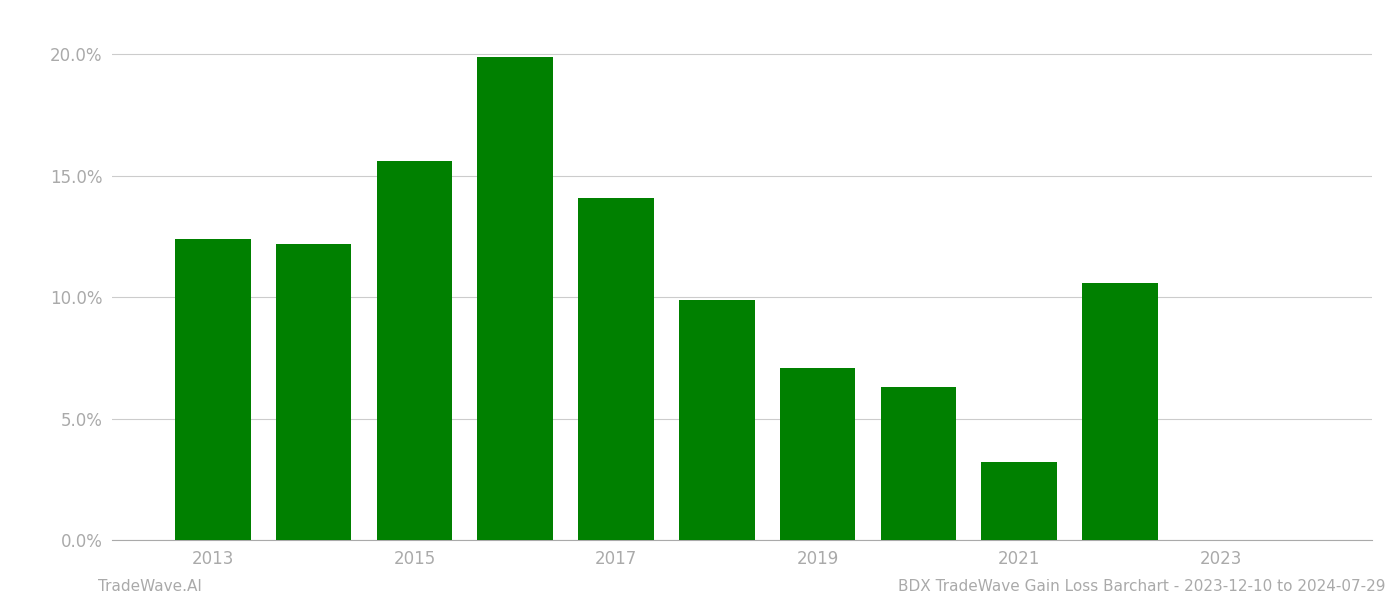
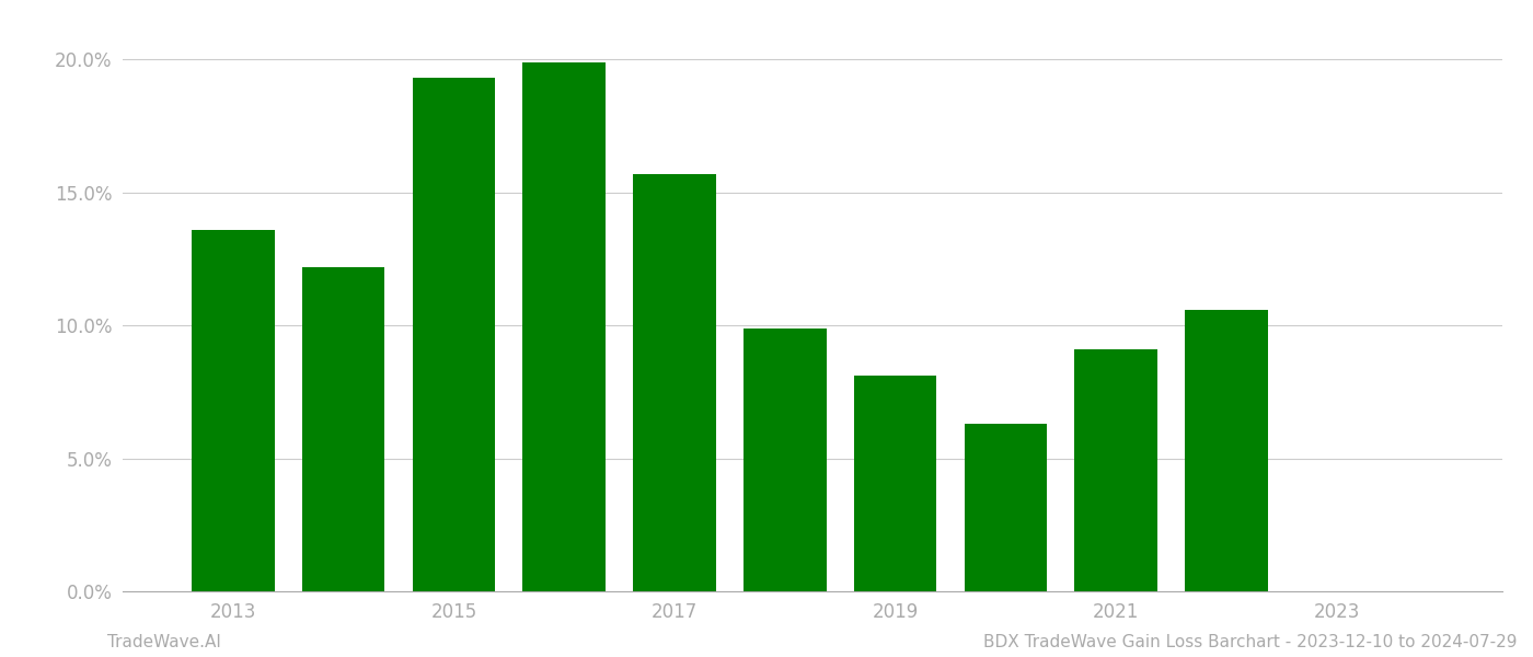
2013: 12.4% -> 13.6%
2015: 15.6% -> 19.3%
2017: 14.1% -> 15.7%
2019: 7.1% -> 8.1%
2021: 3.2% -> 9.1%
